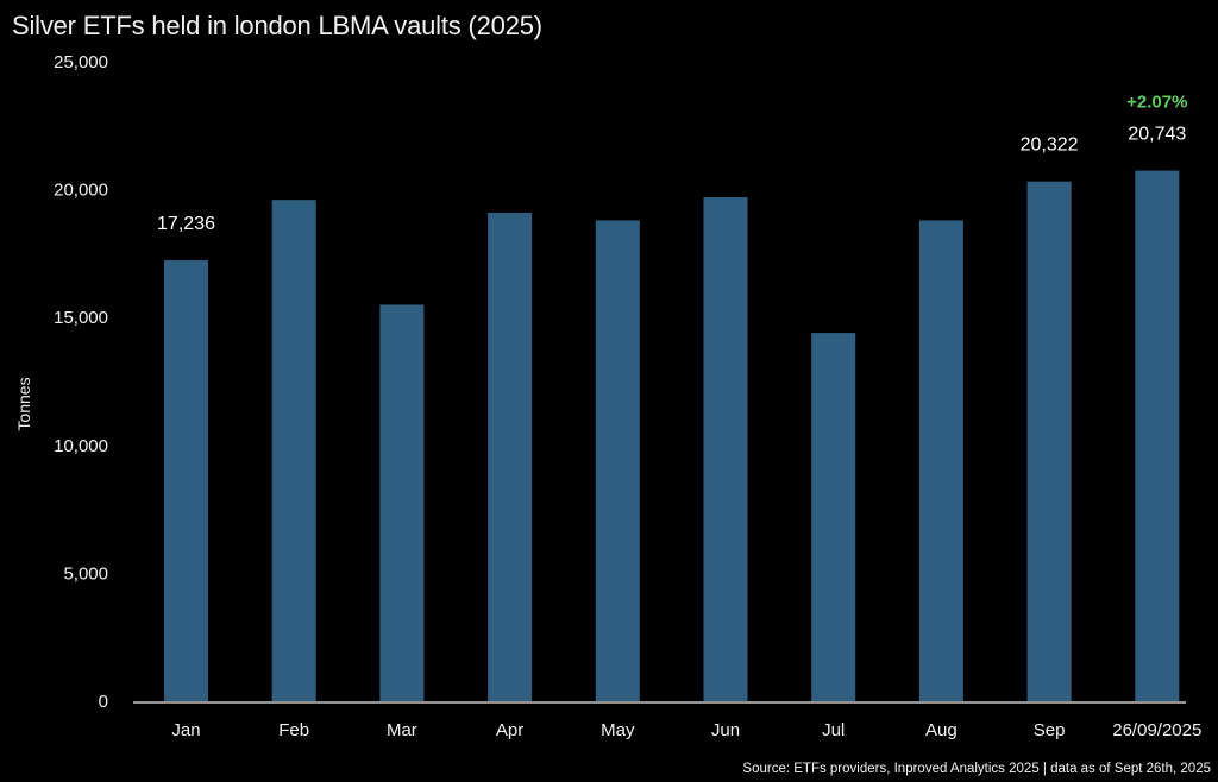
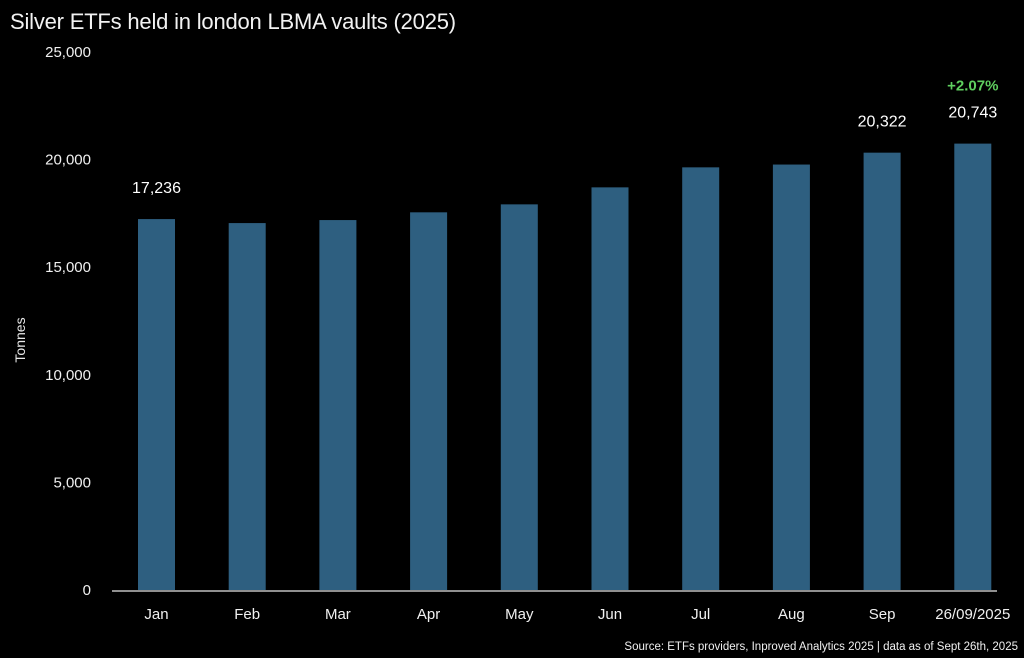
Feb: 19600 -> 17000
Mar: 15500 -> 17200
Apr: 19100 -> 17600
May: 18800 -> 17900
Jun: 19700 -> 18700
Jul: 14400 -> 19600
Aug: 18800 -> 19800
